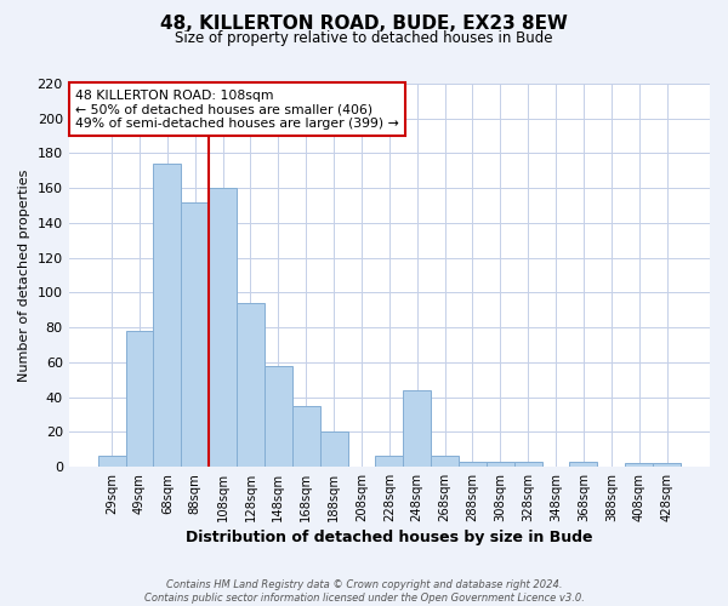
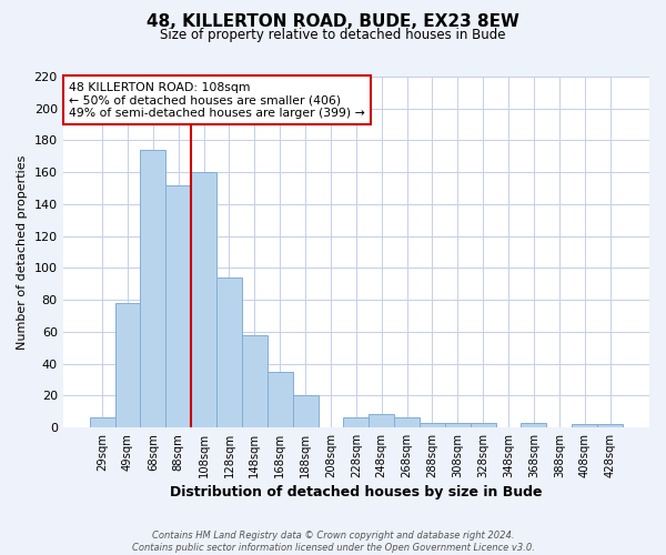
248sqm: 44 -> 8
